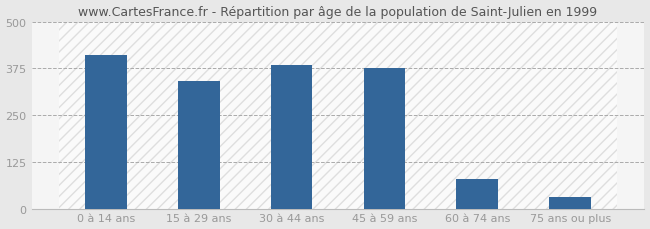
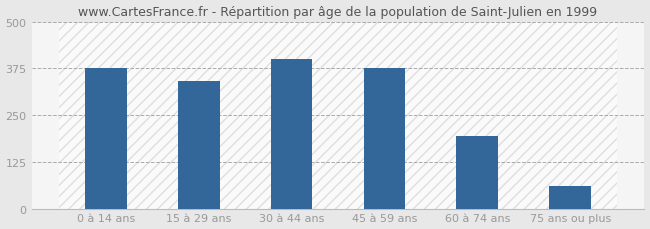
0 à 14 ans: 410 -> 375
30 à 44 ans: 385 -> 400
60 à 74 ans: 80 -> 195
75 ans ou plus: 30 -> 60
